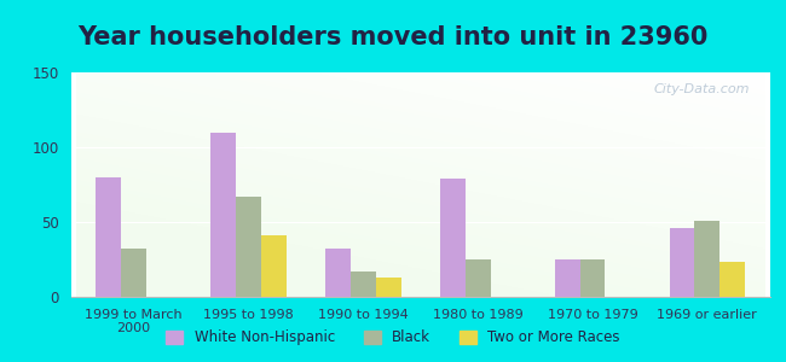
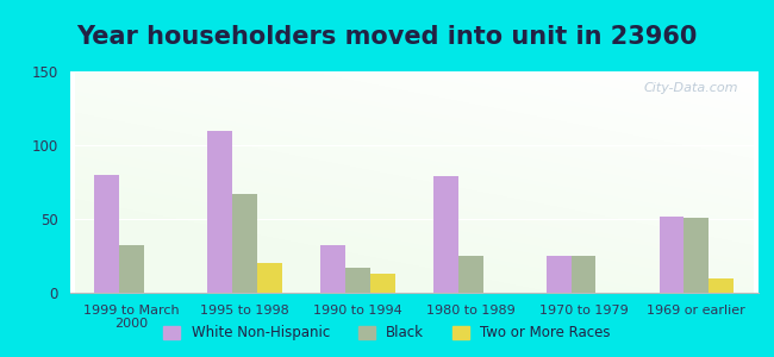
Two or More Races/1995 to 1998: 41 -> 20
White Non-Hispanic/1969 or earlier: 46 -> 52
Two or More Races/1969 or earlier: 23 -> 10
